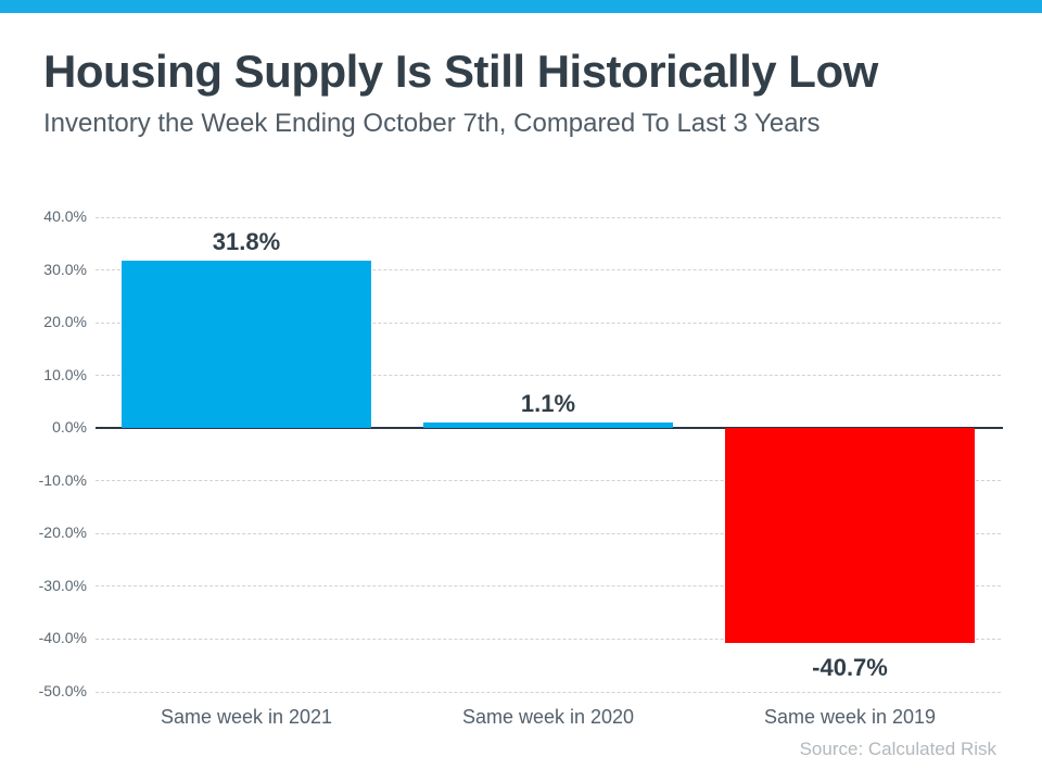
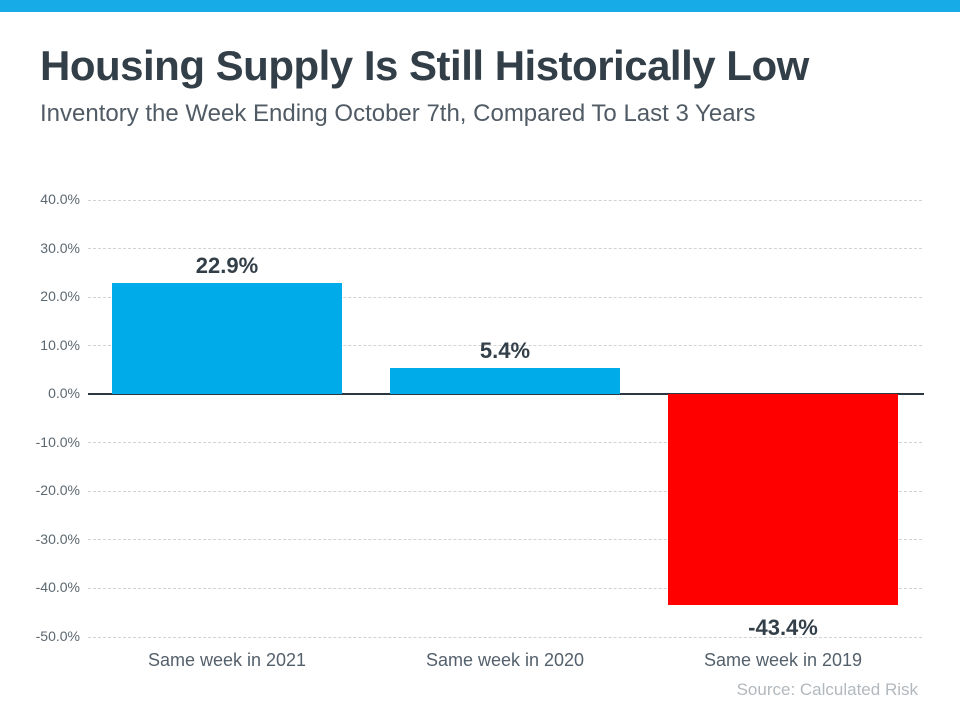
Same week in 2021: 31.8% -> 22.9%
Same week in 2020: 1.1% -> 5.4%
Same week in 2019: -40.7% -> -43.4%
